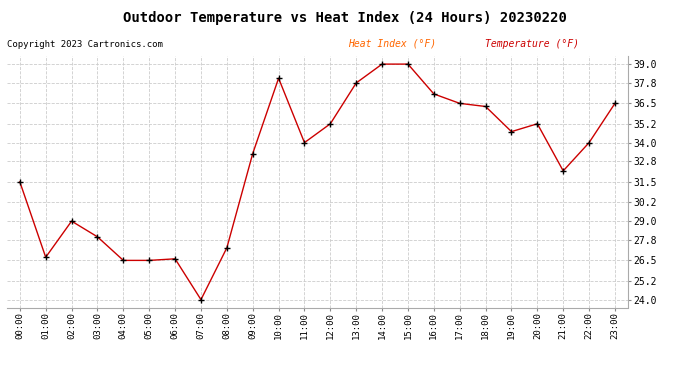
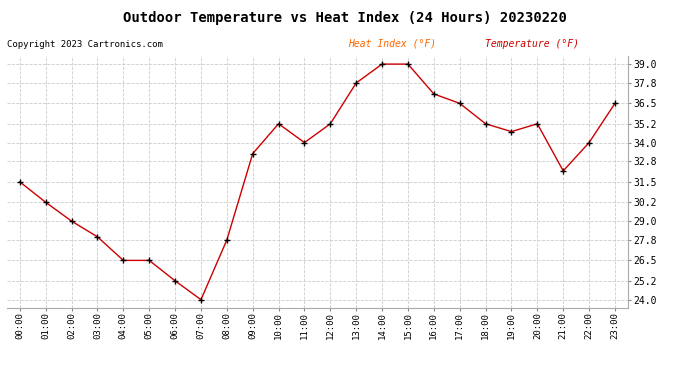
01:00: 26.7 -> 30.2
06:00: 26.6 -> 25.2
08:00: 27.3 -> 27.8
10:00: 38.1 -> 35.2
18:00: 36.3 -> 35.2
